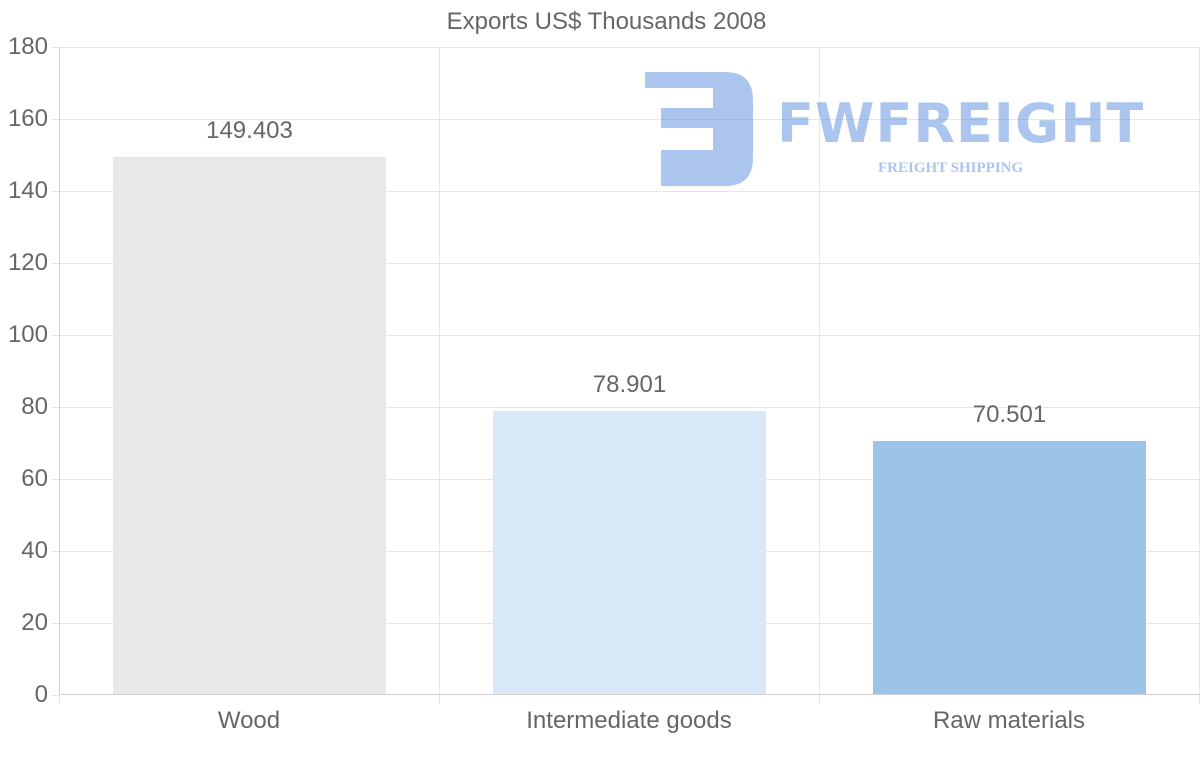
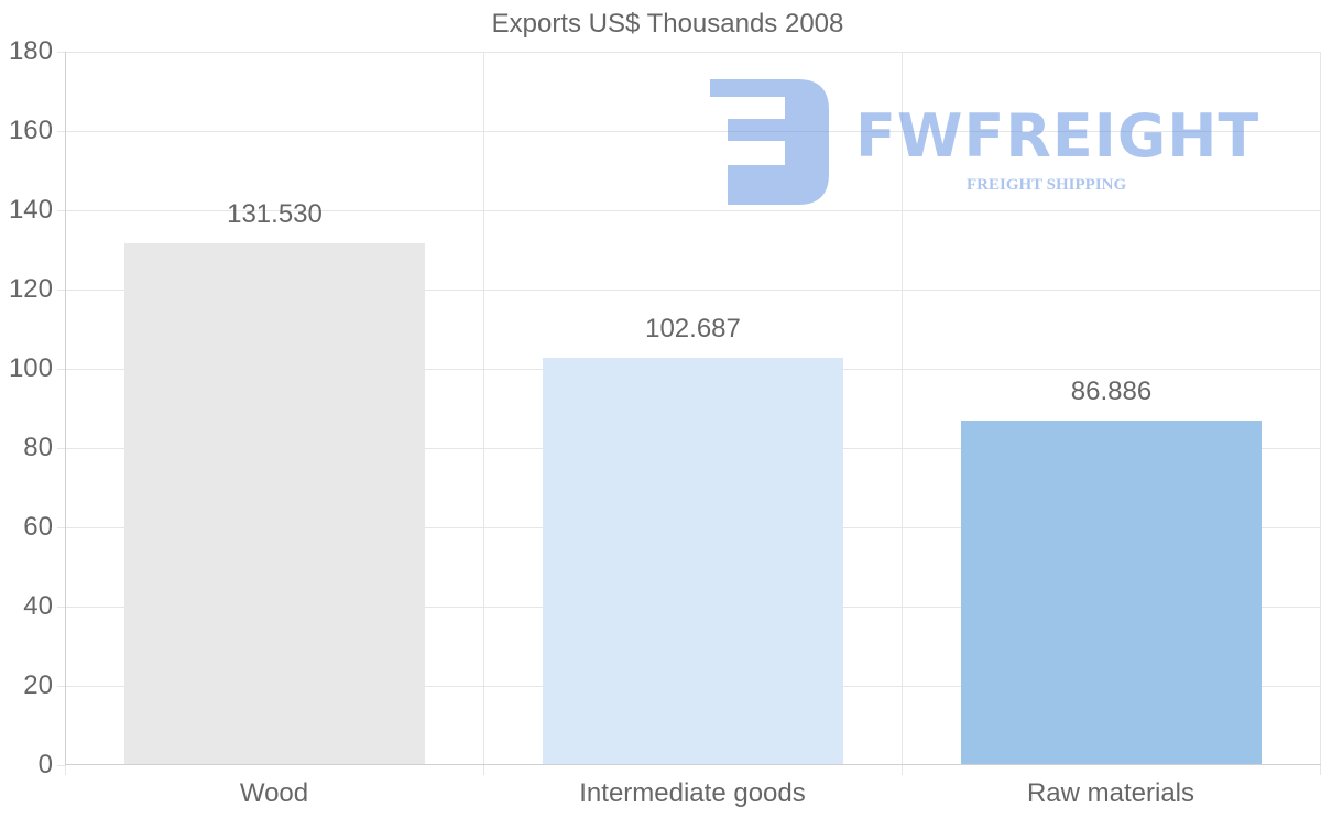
Wood: 149.403 -> 131.530
Intermediate goods: 78.901 -> 102.687
Raw materials: 70.501 -> 86.886
